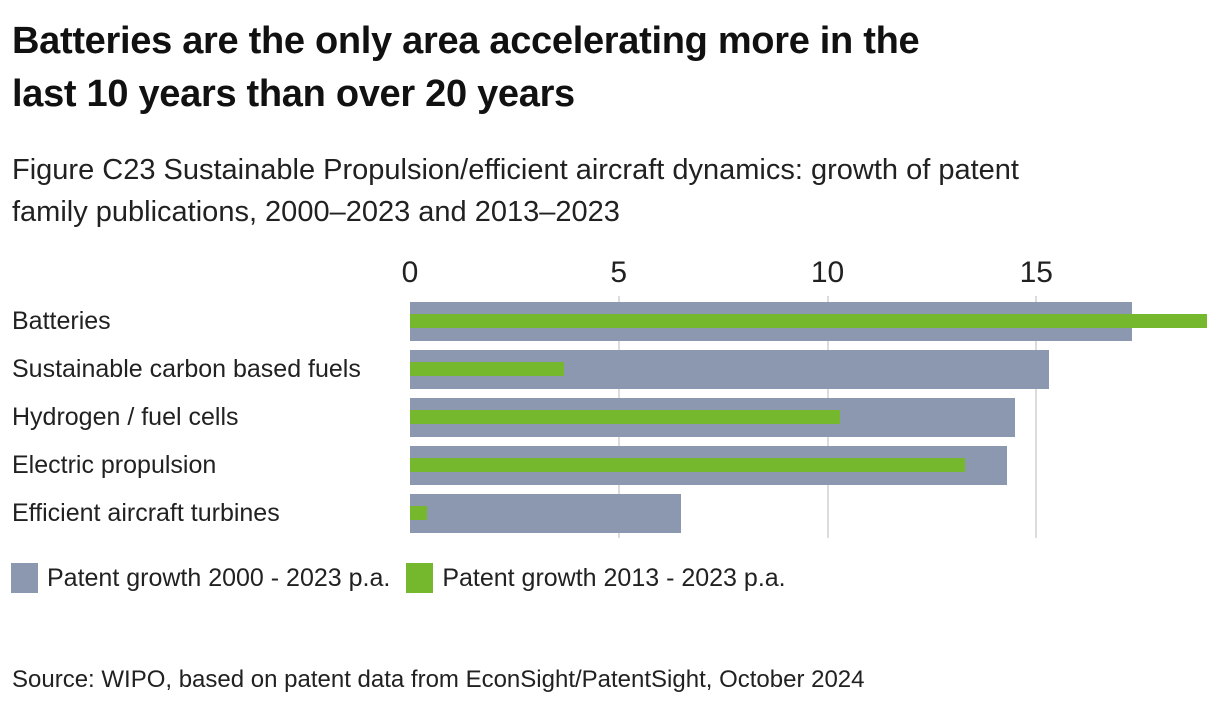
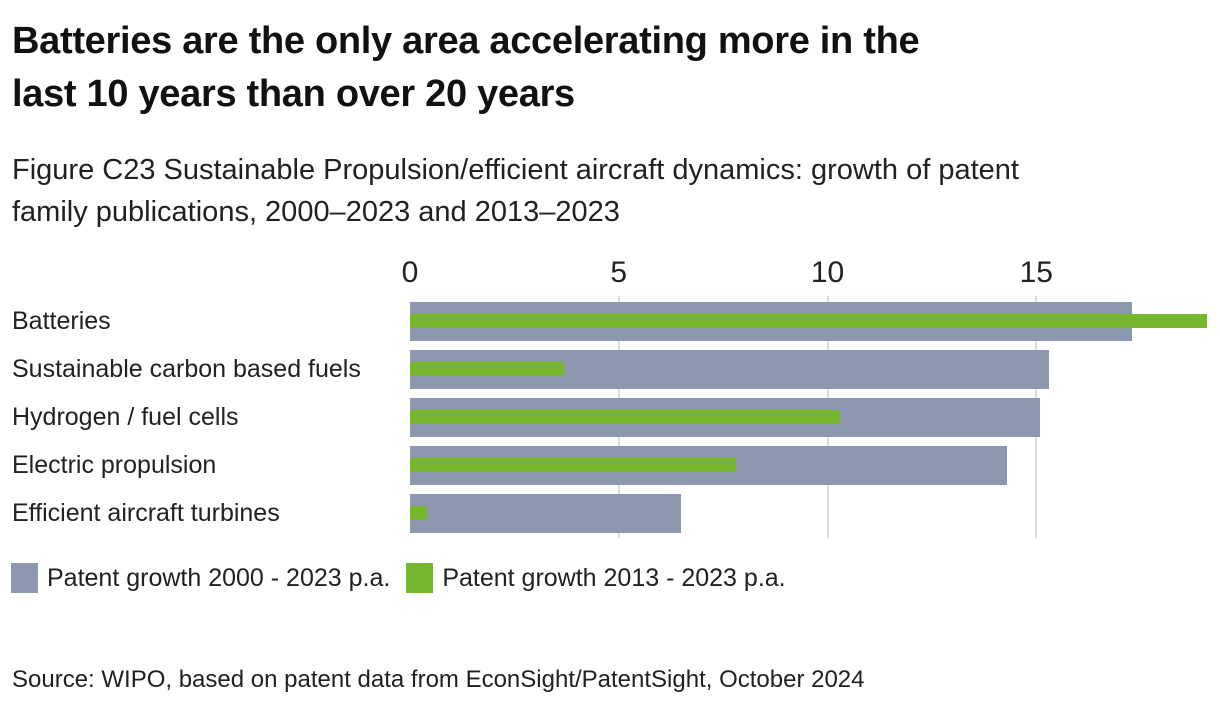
Patent growth 2000 - 2023 p.a./Hydrogen / fuel cells: 14.5 -> 15.1
Patent growth 2013 - 2023 p.a./Electric propulsion: 13.3 -> 7.8
